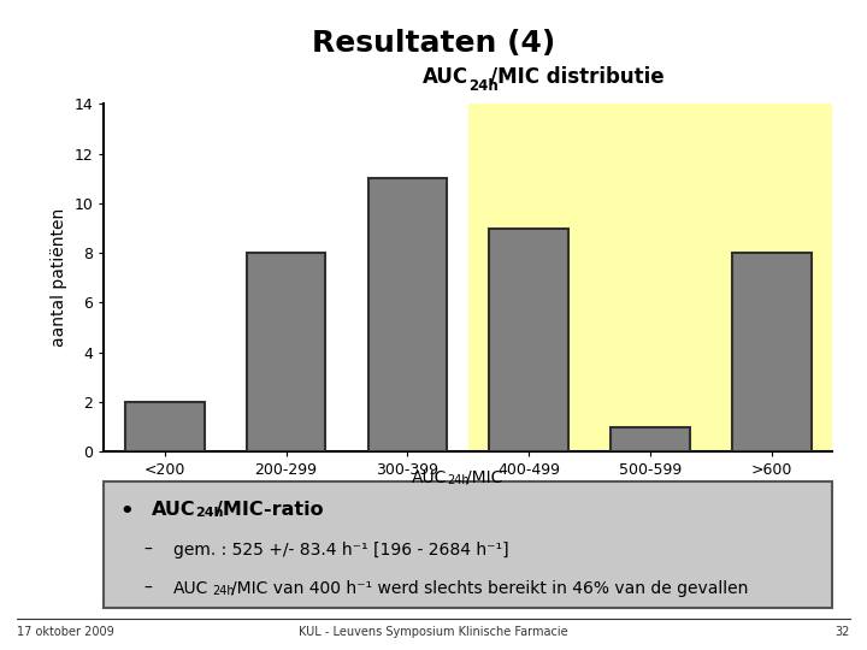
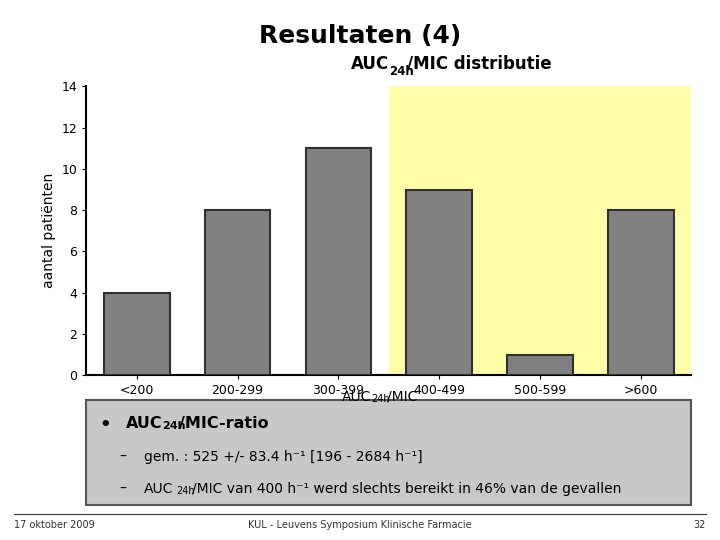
<200: 2 -> 4
